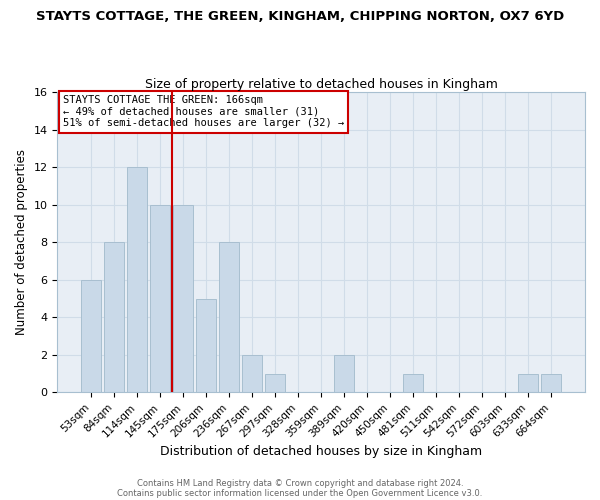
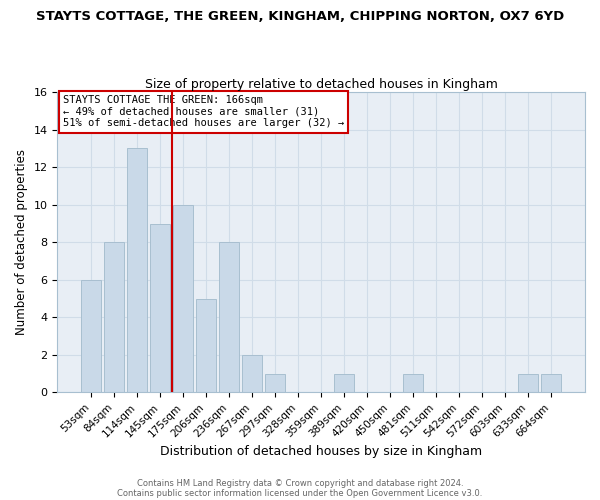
114sqm: 12 -> 13
145sqm: 10 -> 9
389sqm: 2 -> 1
